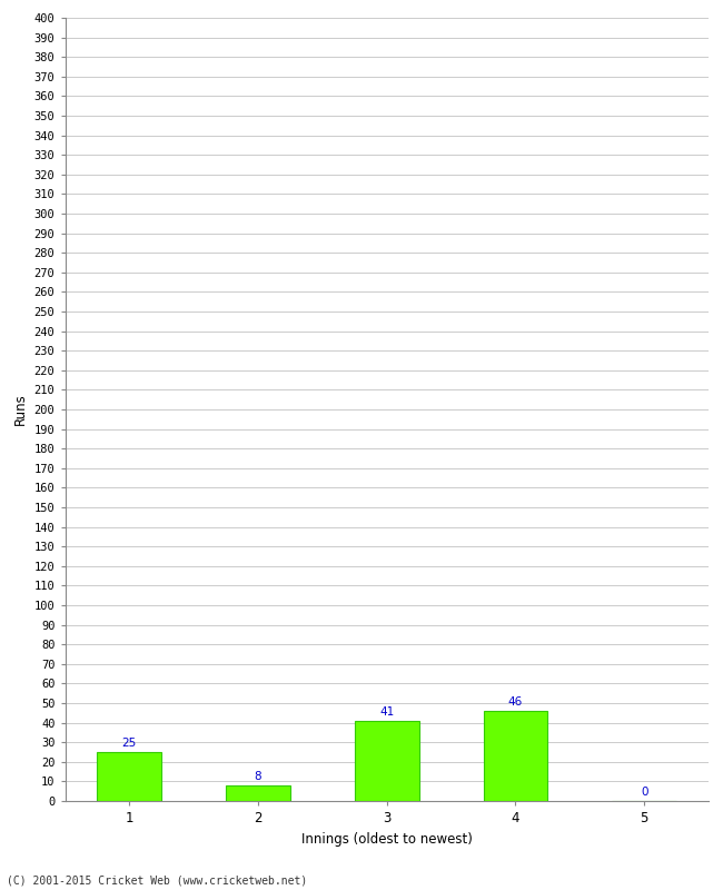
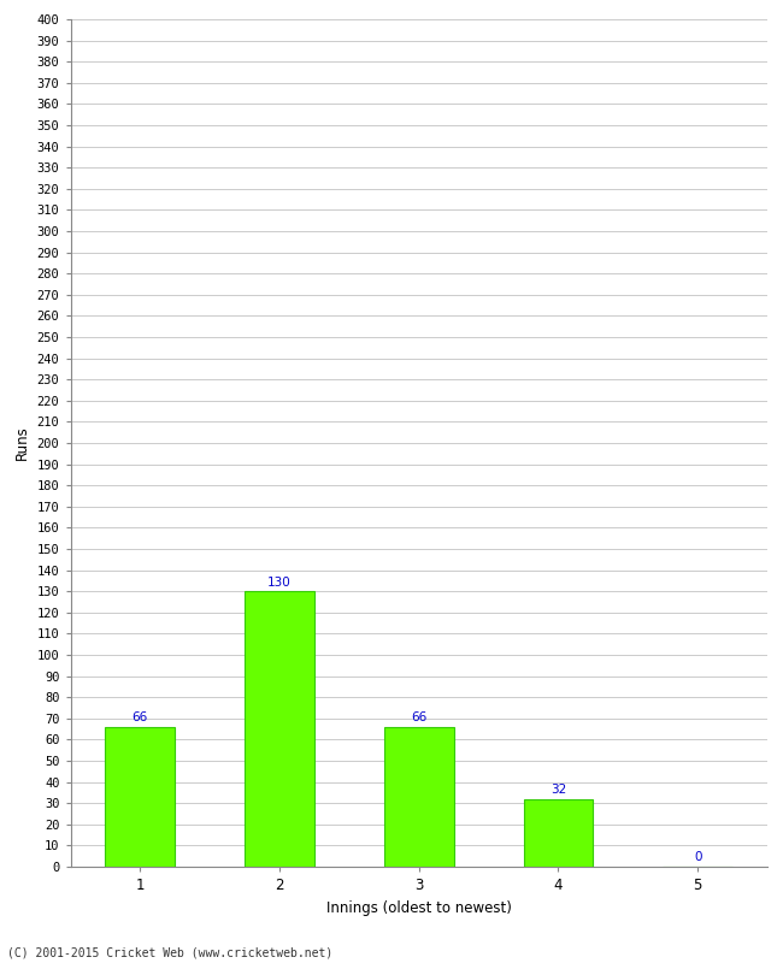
1: 25 -> 66
2: 8 -> 130
3: 41 -> 66
4: 46 -> 32
